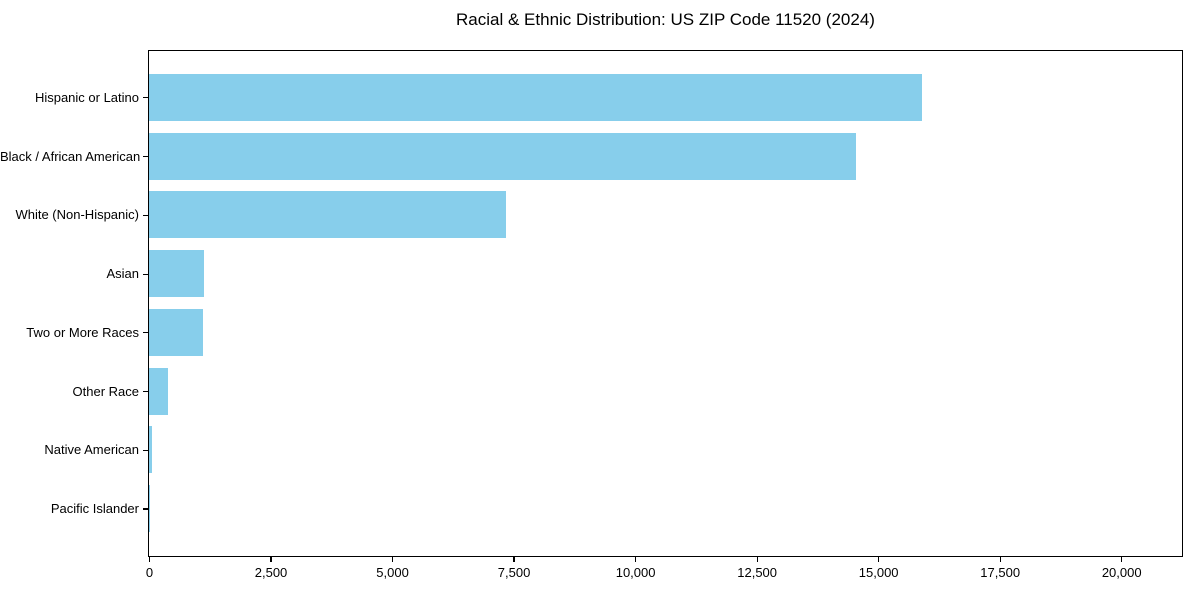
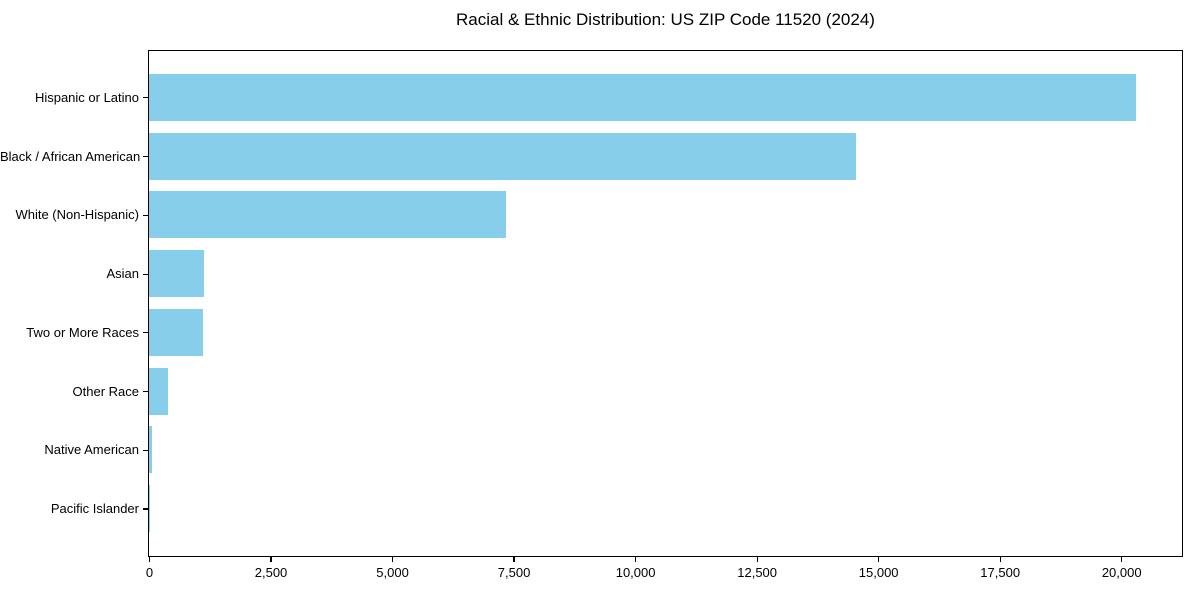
Hispanic or Latino: 15900 -> 20300
